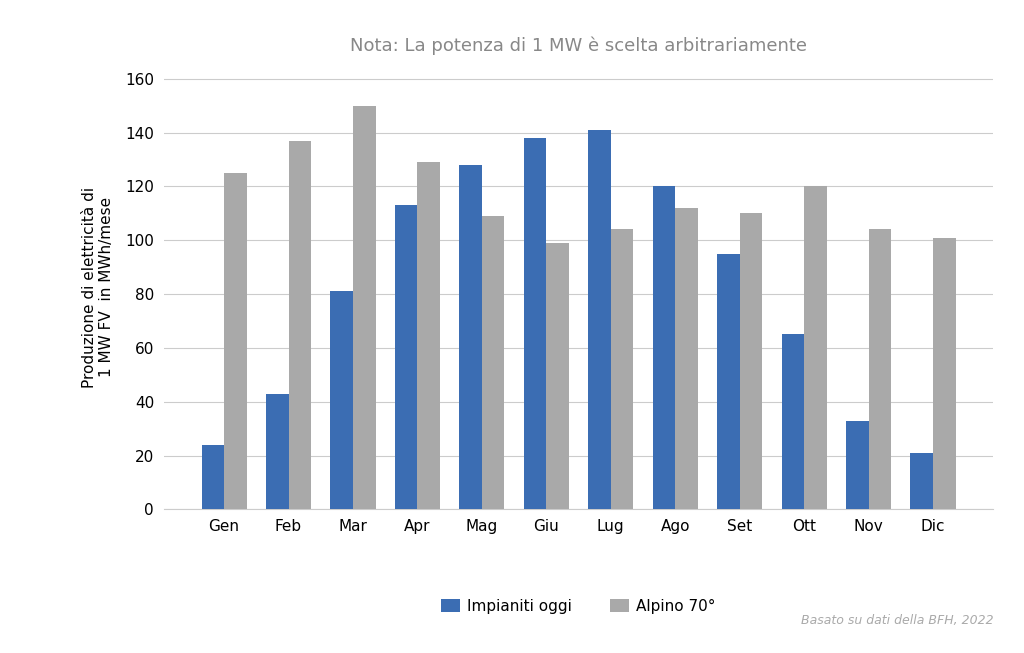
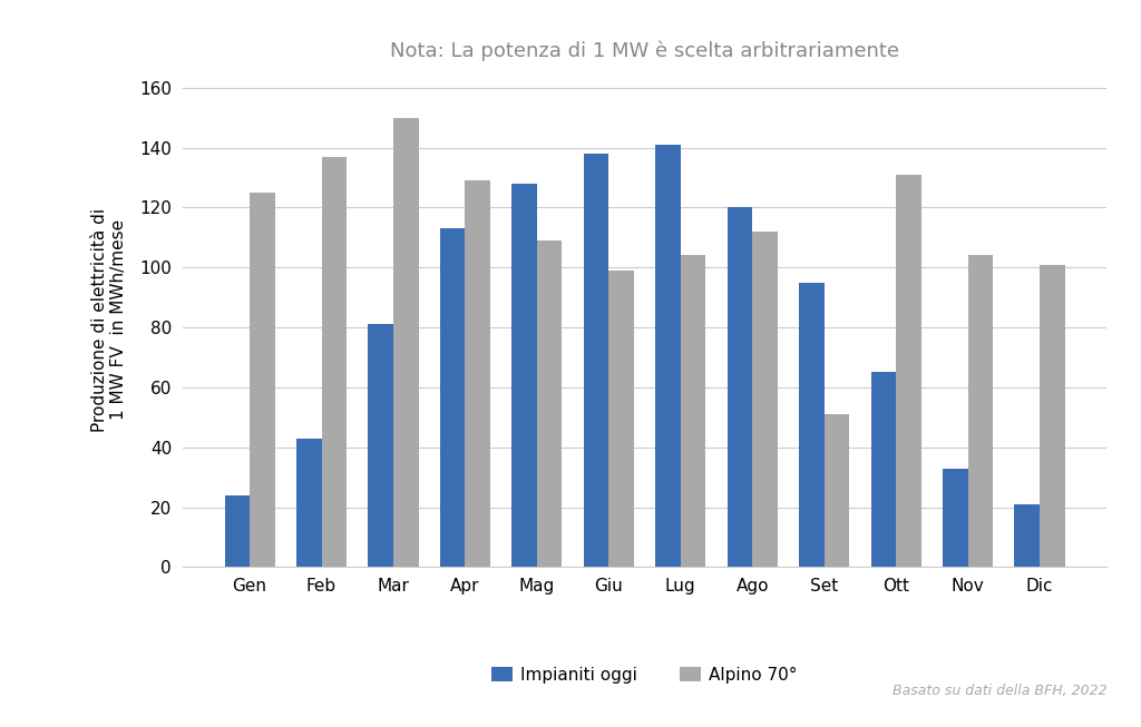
Alpino 70°/Set: 110 -> 51
Alpino 70°/Ott: 120 -> 131
